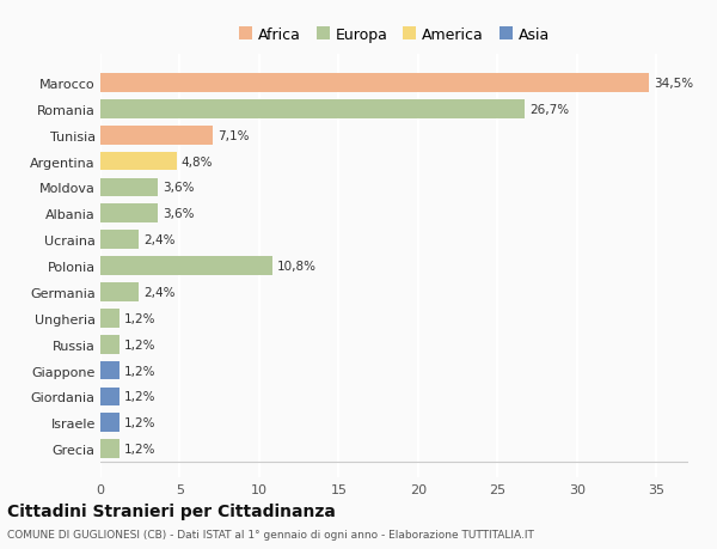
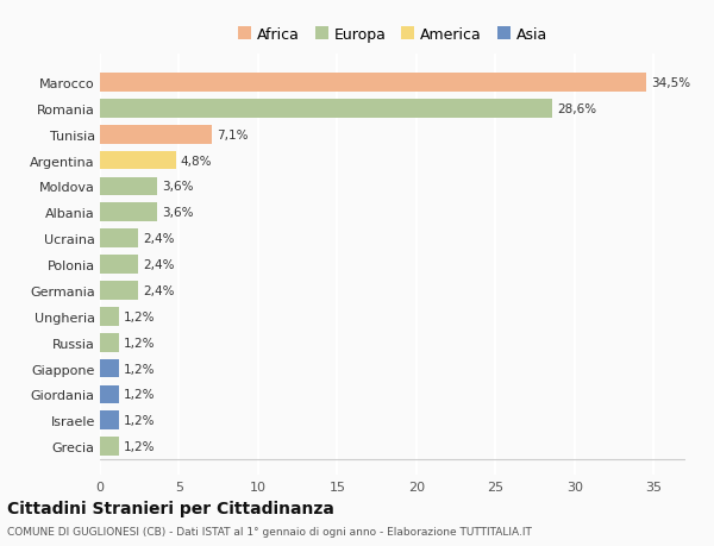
Romania: 26,7% -> 28,6%
Polonia: 10,8% -> 2,4%
